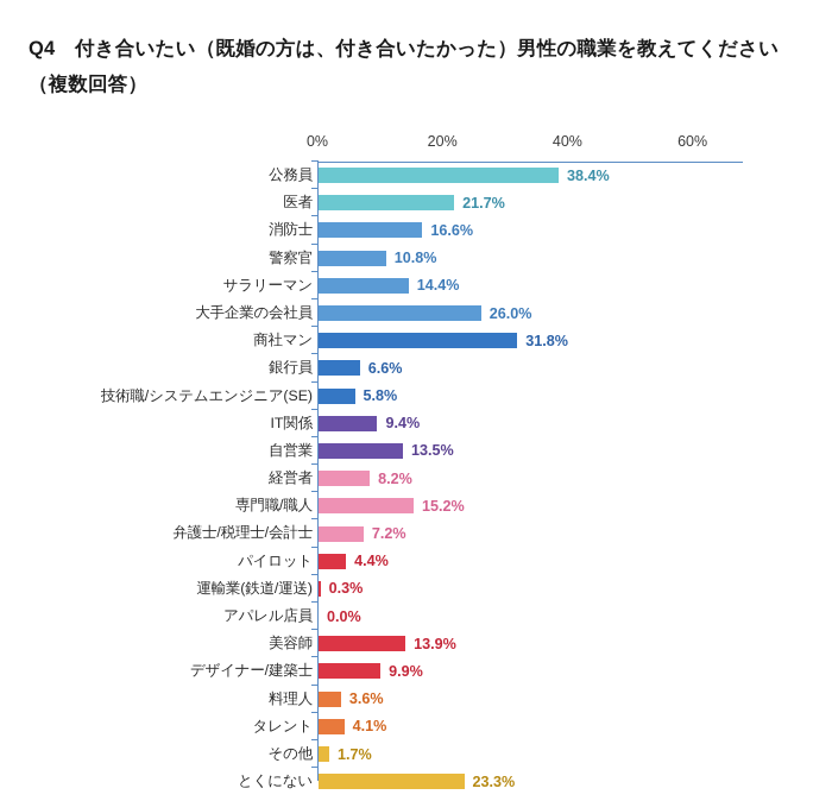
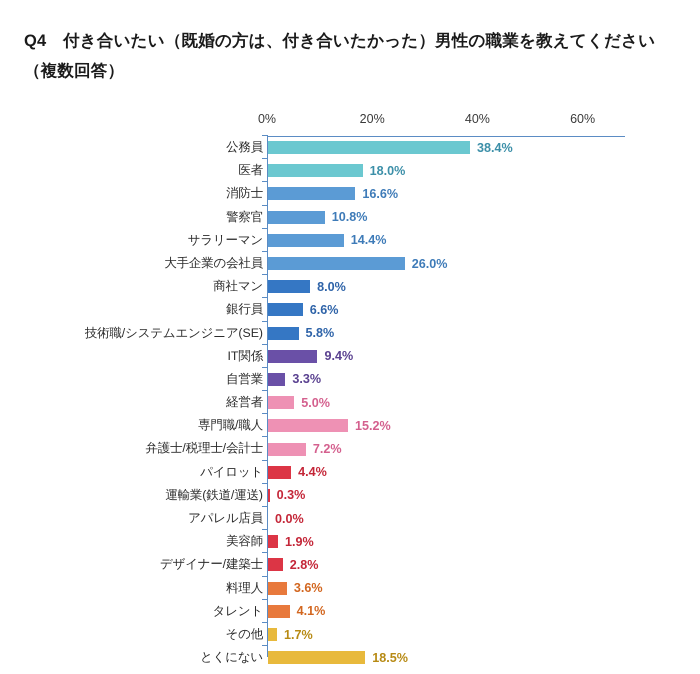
医者: 21.7% -> 18.0%
商社マン: 31.8% -> 8.0%
自営業: 13.5% -> 3.3%
経営者: 8.2% -> 5.0%
美容師: 13.9% -> 1.9%
デザイナー/建築士: 9.9% -> 2.8%
とくにない: 23.3% -> 18.5%
